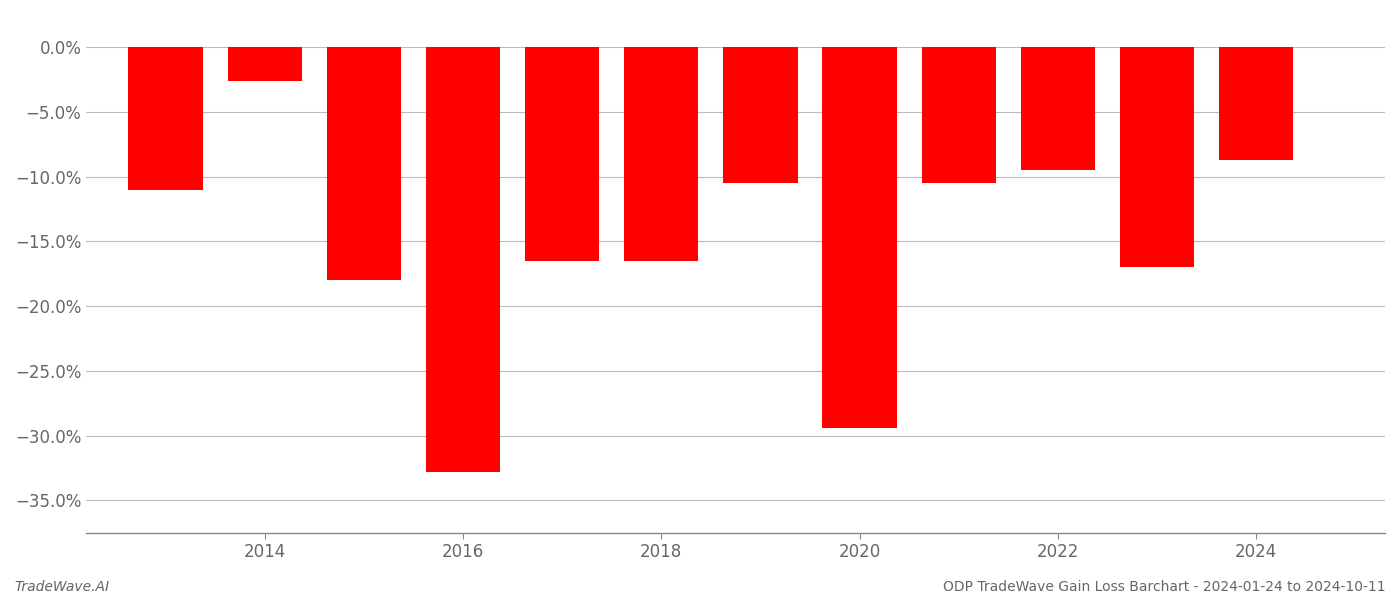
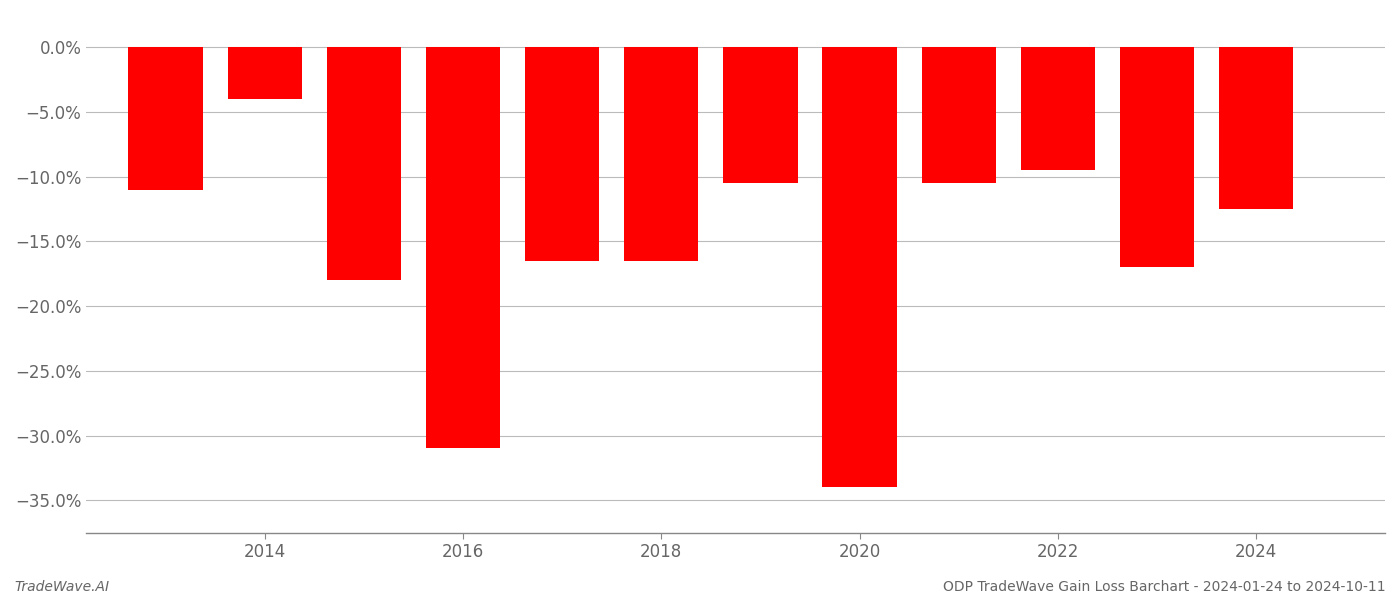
2014: -2.6% -> -4.0%
2016: -32.8% -> -31.0%
2020: -29.4% -> -34.0%
2024: -8.7% -> -12.5%
